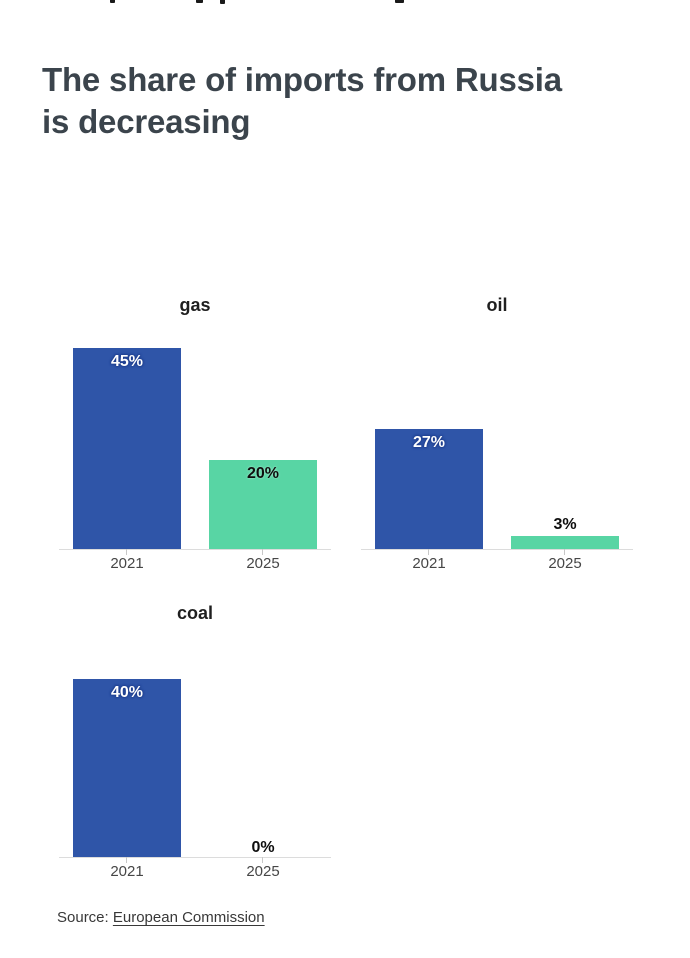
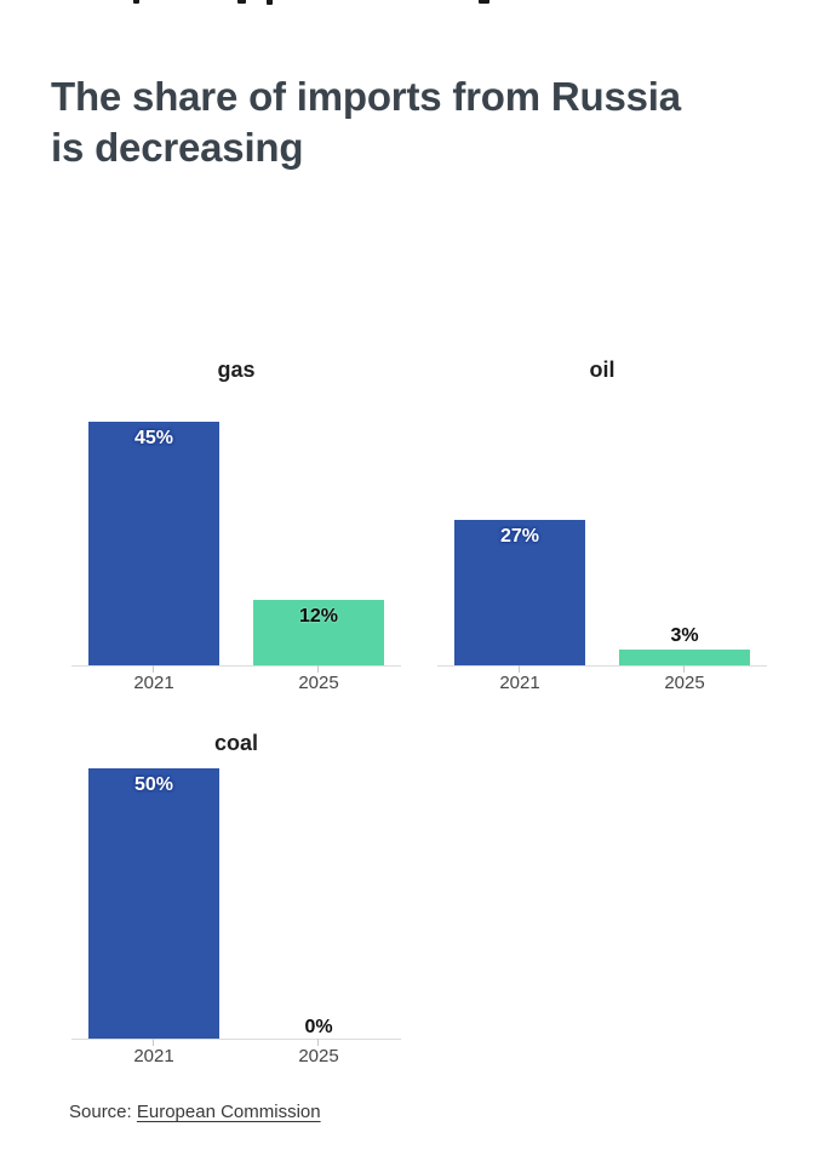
coal/2021: 40% -> 50%
gas/2025: 20% -> 12%
